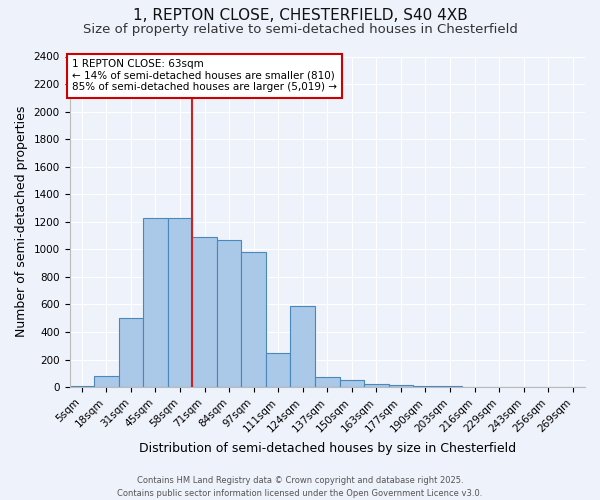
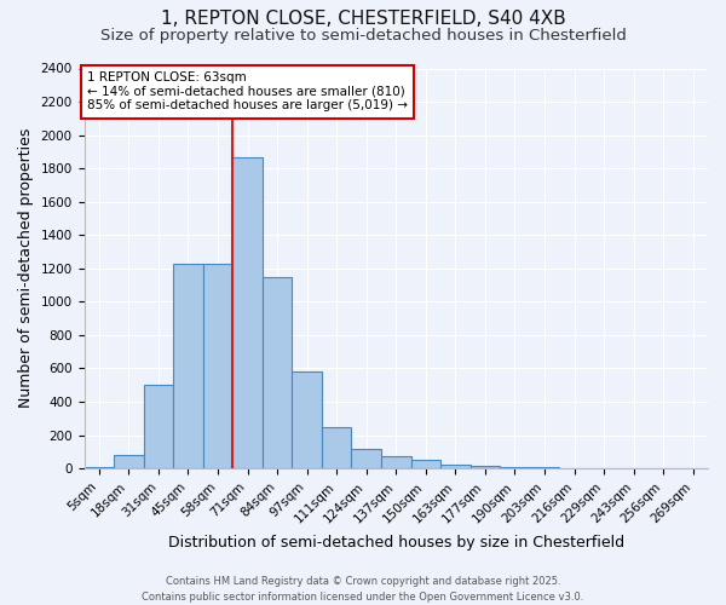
71sqm: 1090 -> 1870
84sqm: 1070 -> 1150
97sqm: 980 -> 580
124sqm: 590 -> 120
